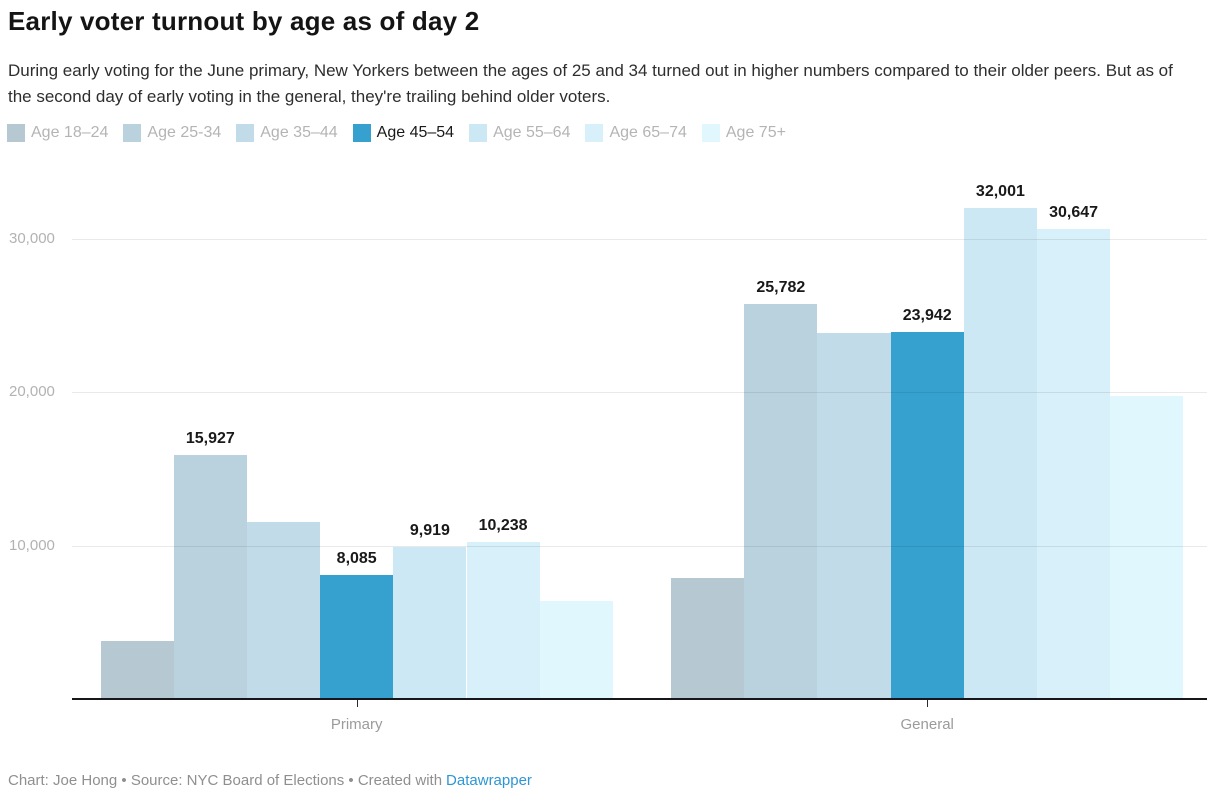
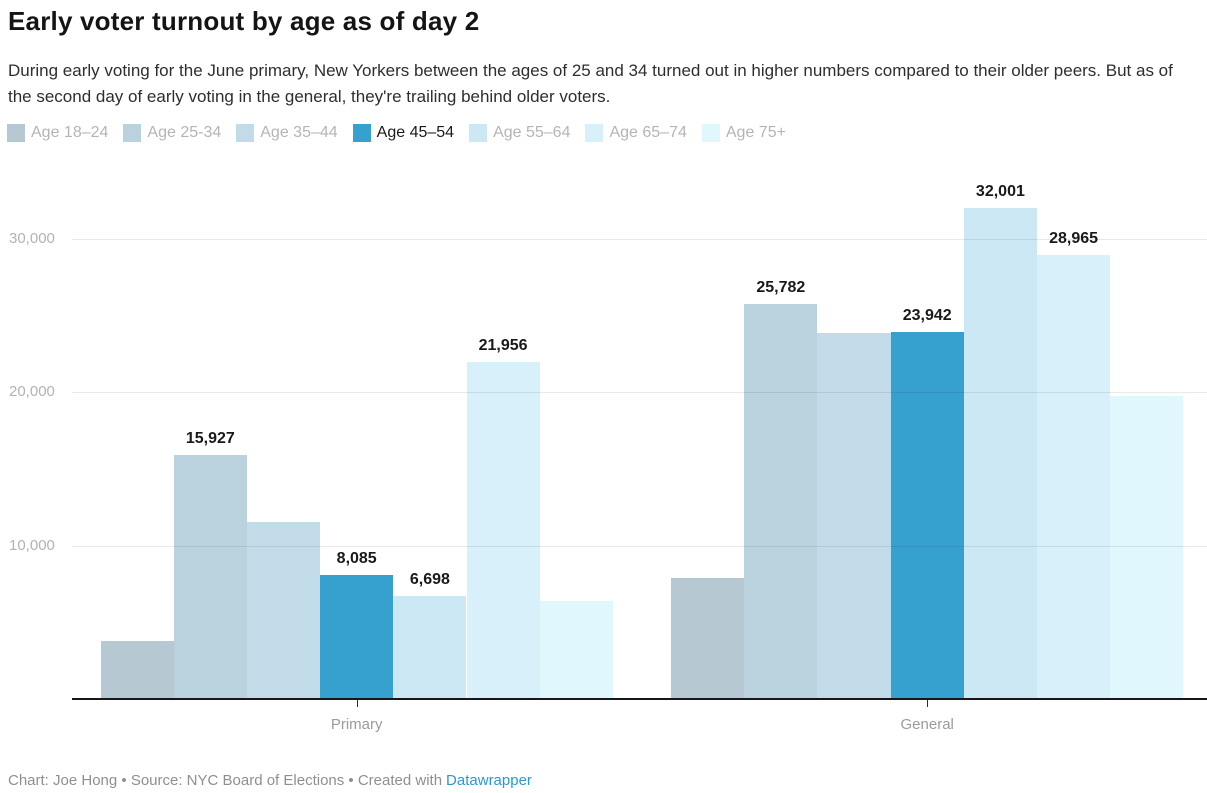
Age 55–64/Primary: 9,919 -> 6,698
Age 65–74/Primary: 10,238 -> 21,956
Age 65–74/General: 30,647 -> 28,965
